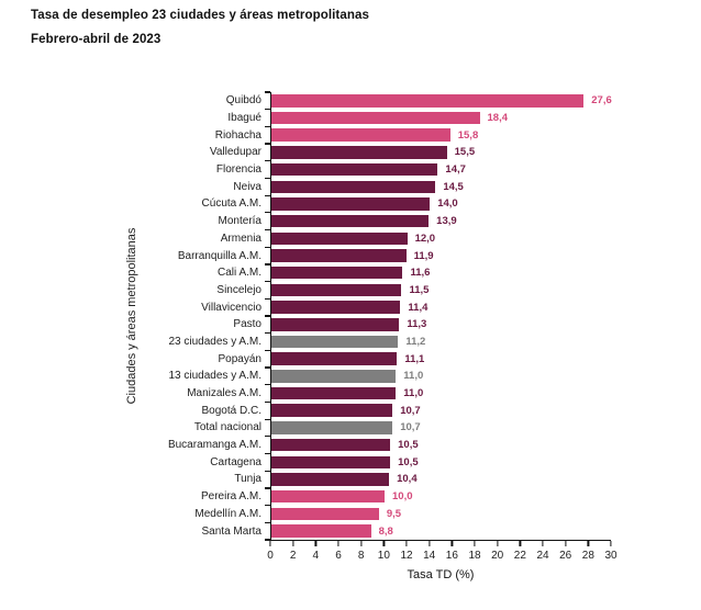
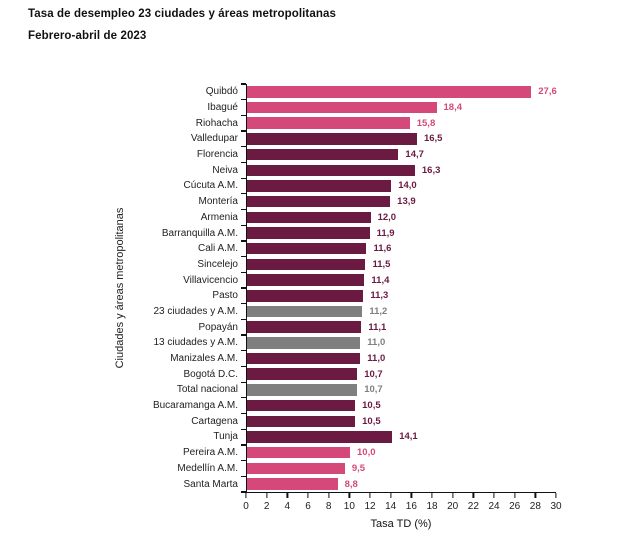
Valledupar: 15,5 -> 16,5
Neiva: 14,5 -> 16,3
Tunja: 10,4 -> 14,1
